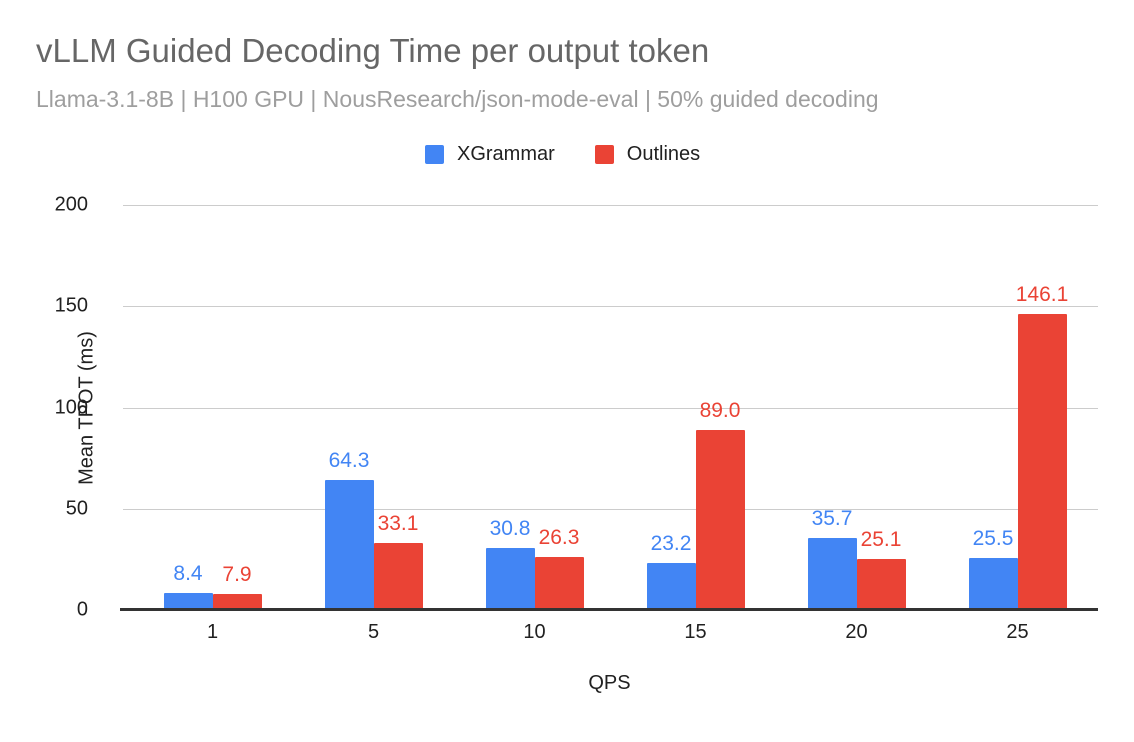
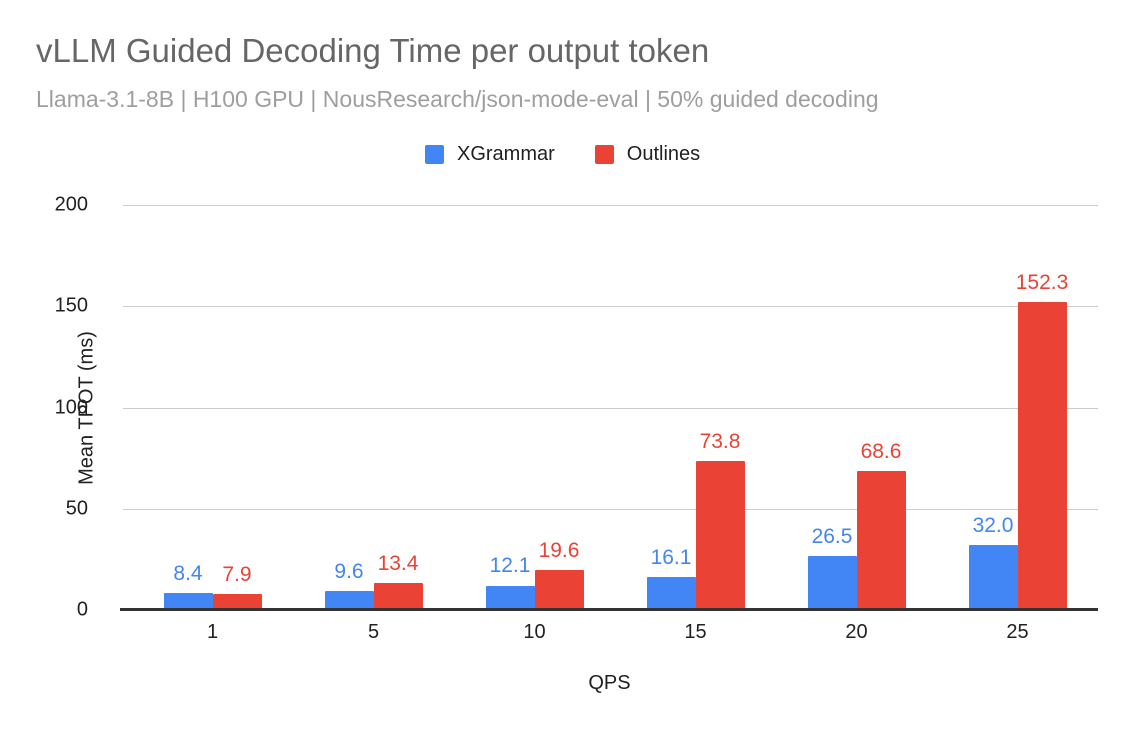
XGrammar/5: 64.3 -> 9.6
Outlines/5: 33.1 -> 13.4
XGrammar/10: 30.8 -> 12.1
Outlines/10: 26.3 -> 19.6
XGrammar/15: 23.2 -> 16.1
Outlines/15: 89.0 -> 73.8
XGrammar/20: 35.7 -> 26.5
Outlines/20: 25.1 -> 68.6
XGrammar/25: 25.5 -> 32.0
Outlines/25: 146.1 -> 152.3
